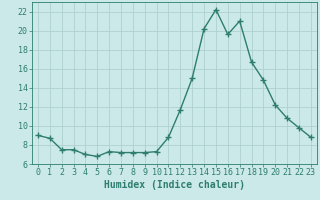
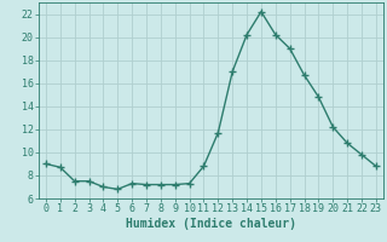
13: 15.0 -> 17.0
16: 19.6 -> 20.2
17: 21.0 -> 19.0
